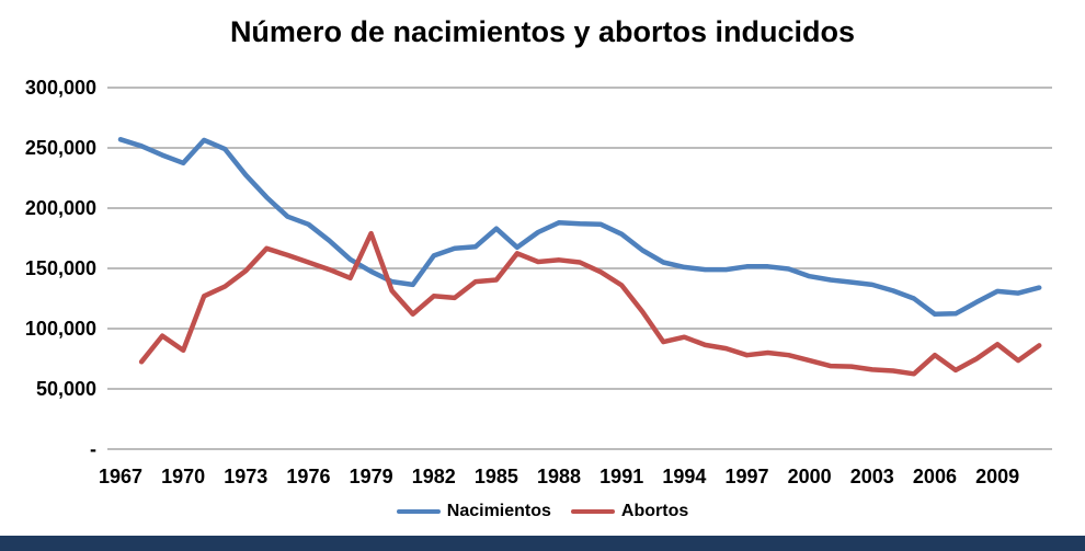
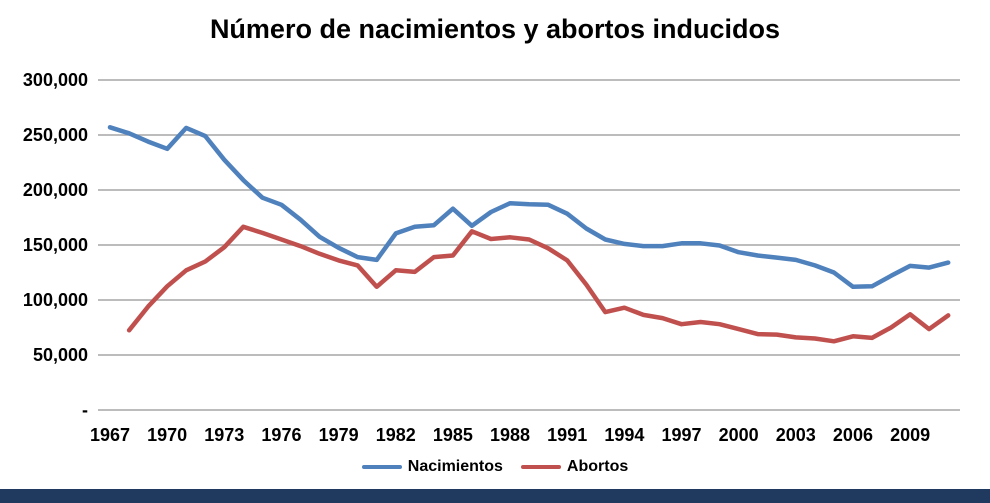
Abortos/1970: 82000 -> 112000
Abortos/1979: 179000 -> 136000
Abortos/2006: 78000 -> 67000
